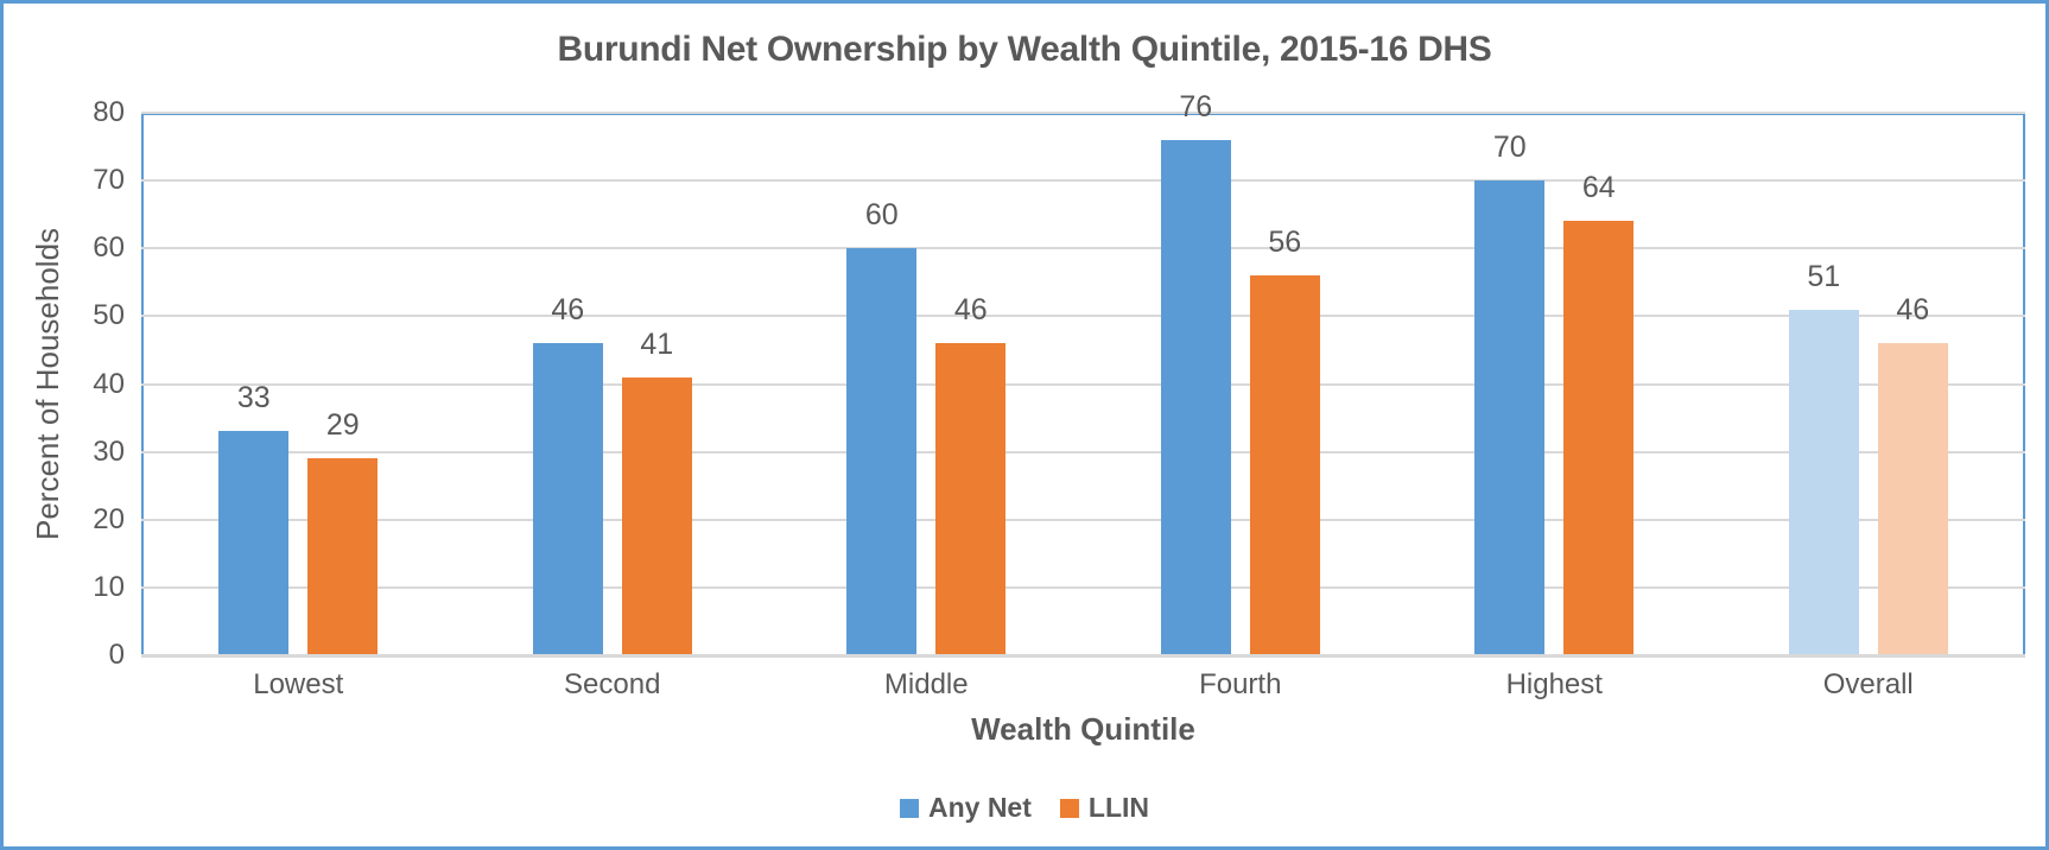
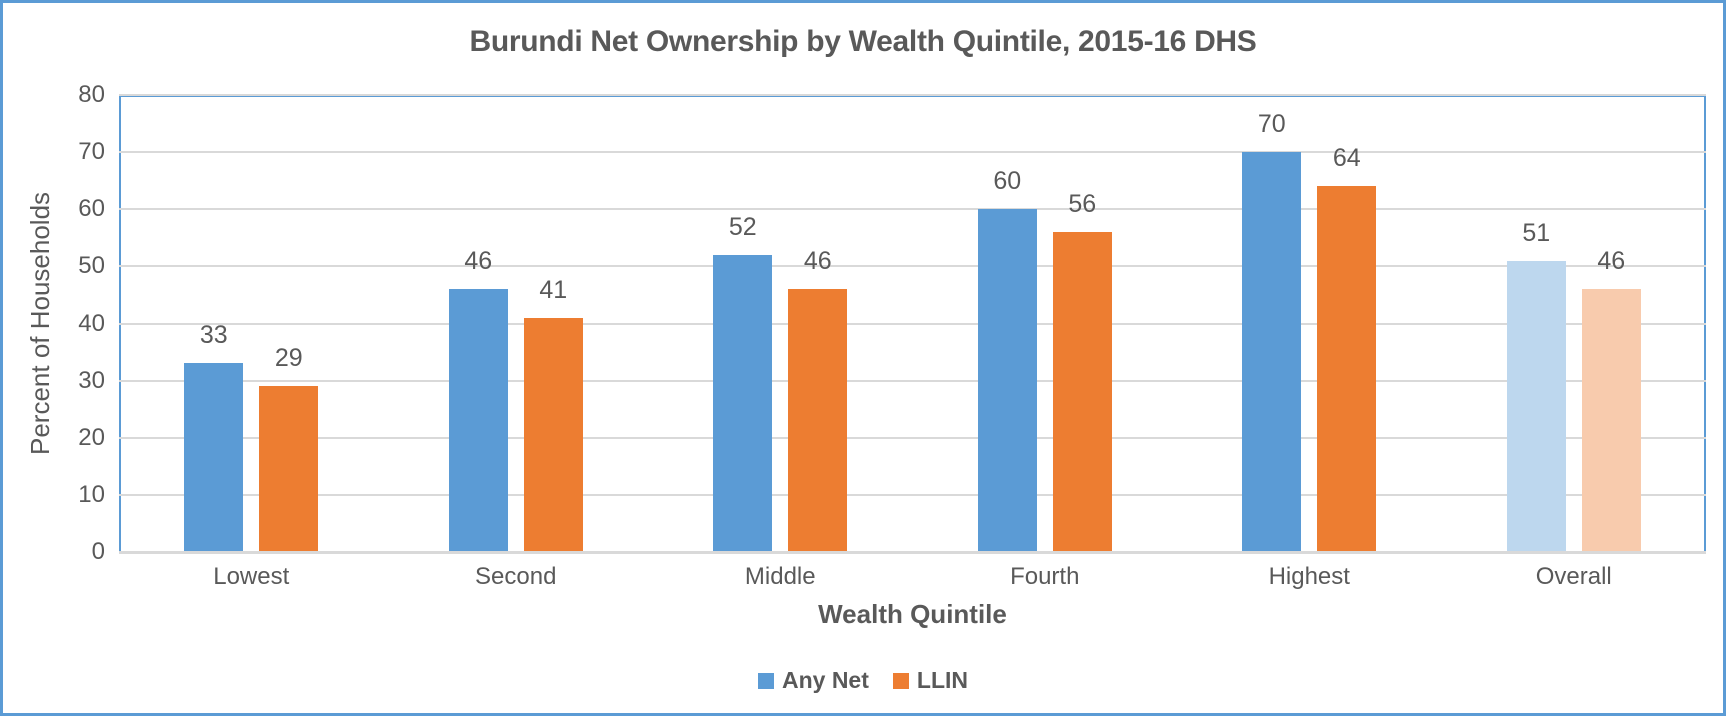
Any Net/Middle: 60 -> 52
Any Net/Fourth: 76 -> 60
